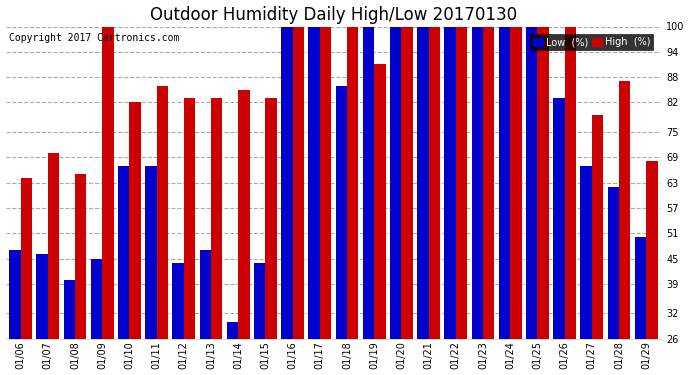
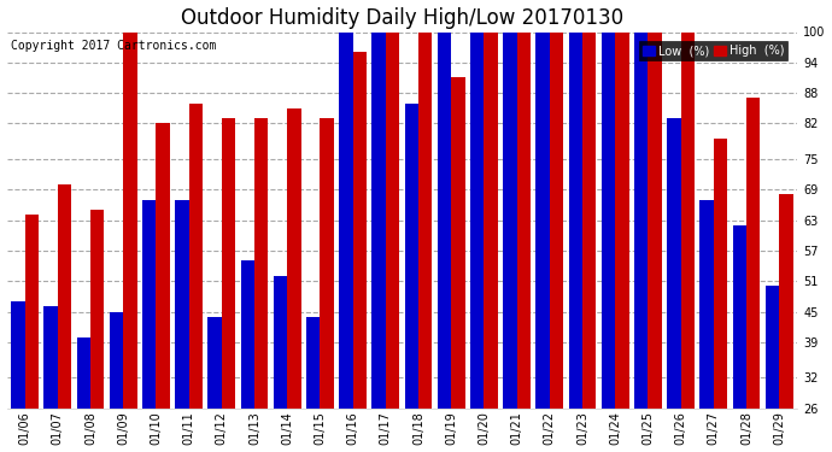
Low (%)/01/13: 47 -> 55
Low (%)/01/14: 30 -> 52
High (%)/01/16: 100 -> 96
